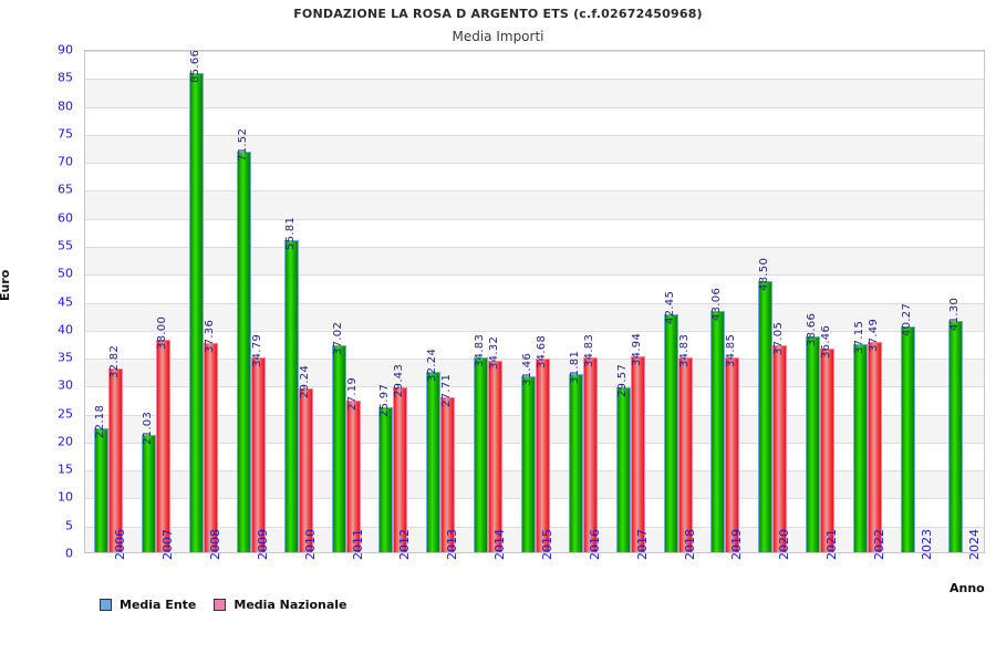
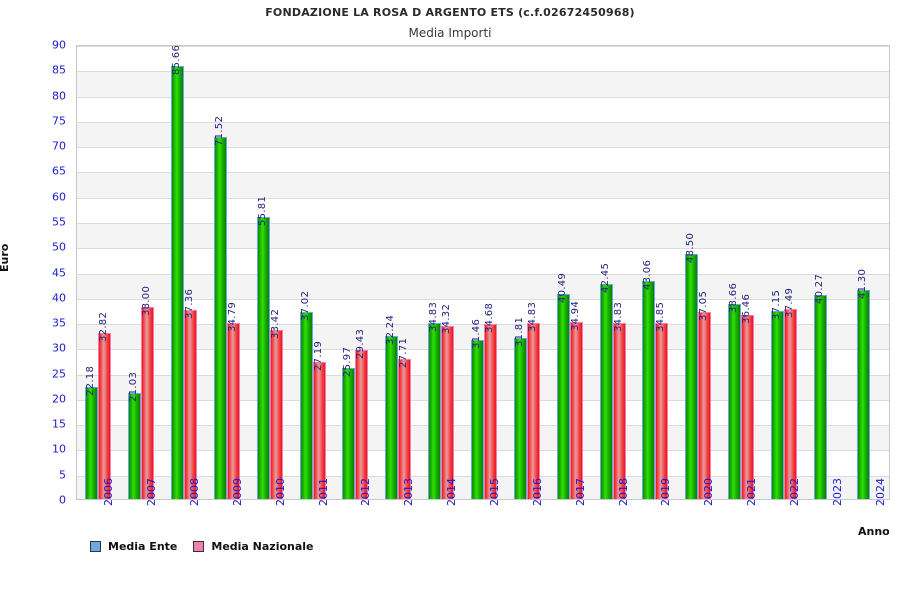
Media Nazionale/2010: 29.24 -> 33.42
Media Ente/2017: 29.57 -> 40.49
